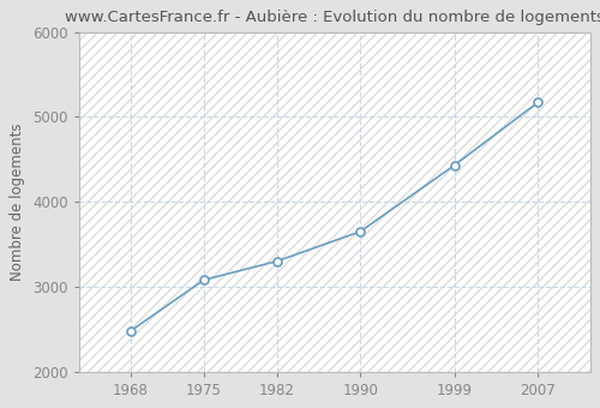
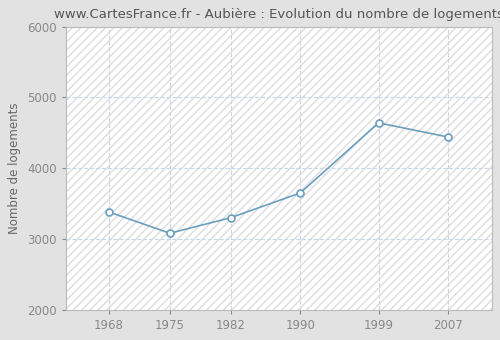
1968: 2480 -> 3380
1999: 4430 -> 4640
2007: 5170 -> 4440
